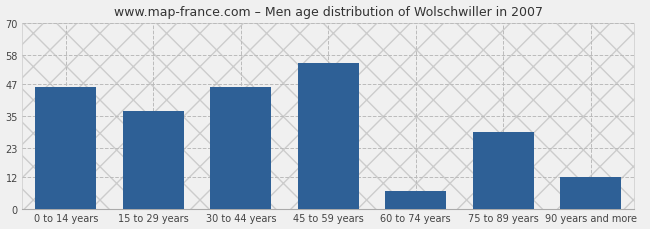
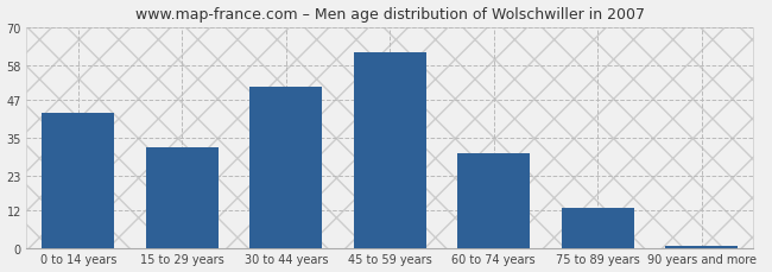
0 to 14 years: 46 -> 43
15 to 29 years: 37 -> 32
30 to 44 years: 46 -> 51
45 to 59 years: 55 -> 62
60 to 74 years: 7 -> 30
75 to 89 years: 29 -> 13
90 years and more: 12 -> 1
